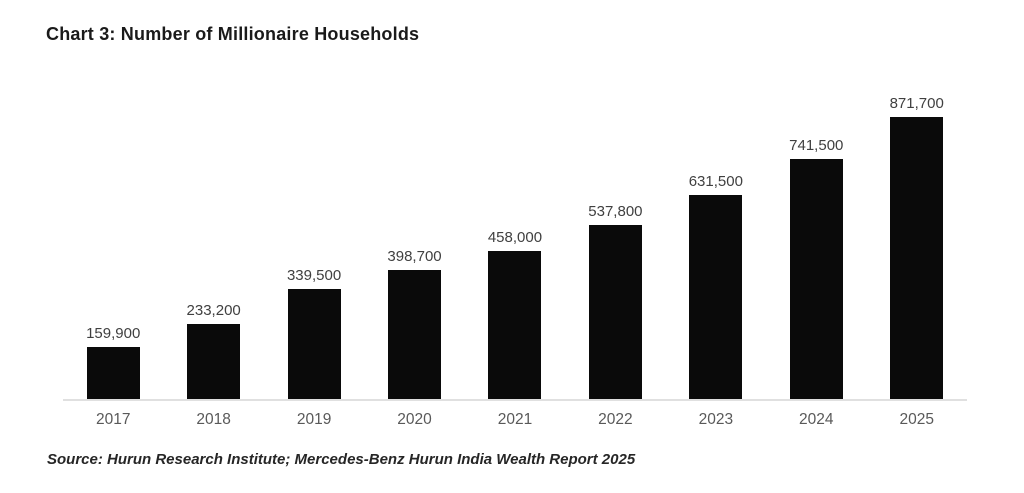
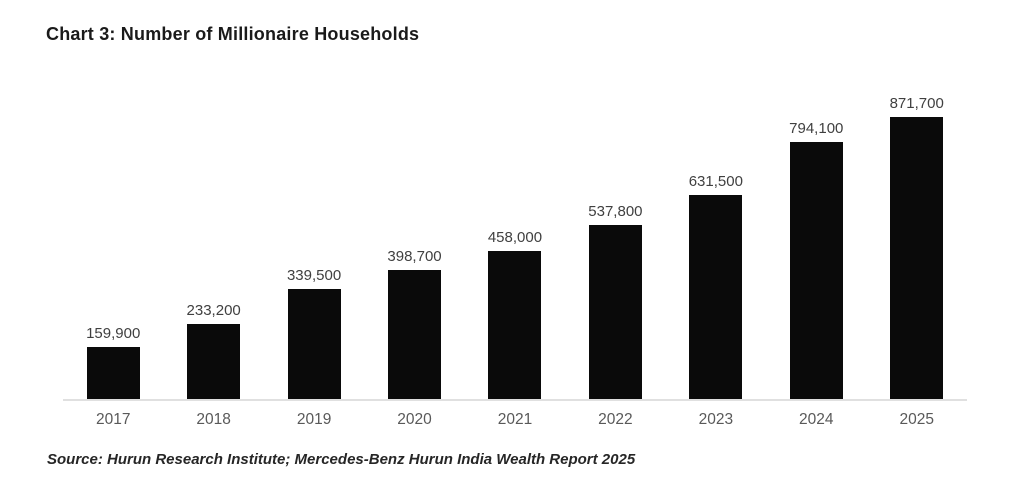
2024: 741,500 -> 794,100
